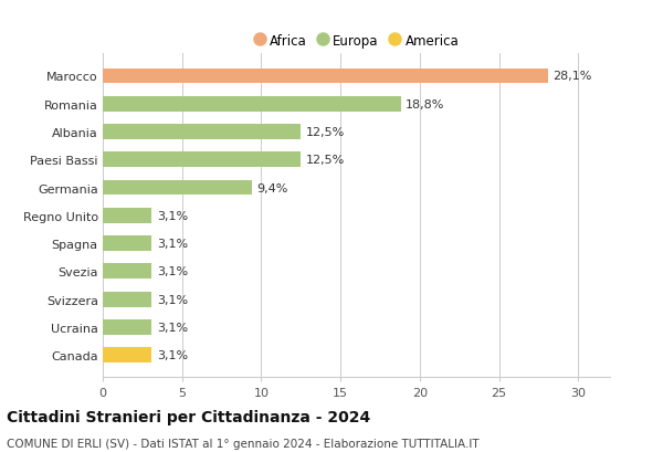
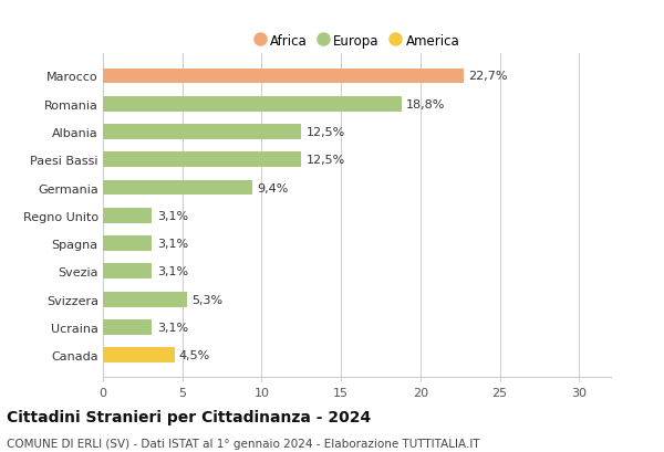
Marocco: 28,1% -> 22,7%
Svizzera: 3,1% -> 5,3%
Canada: 3,1% -> 4,5%
